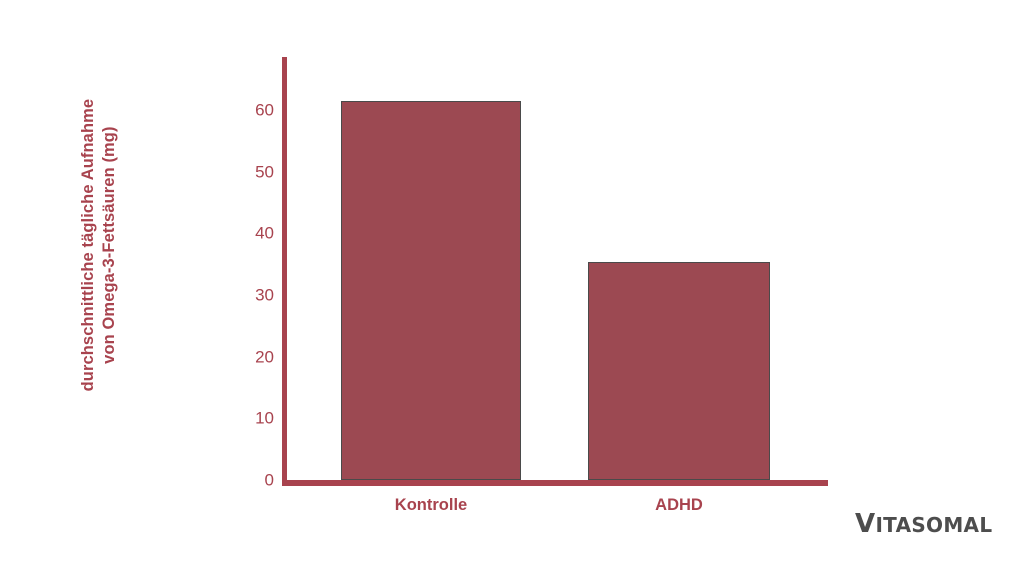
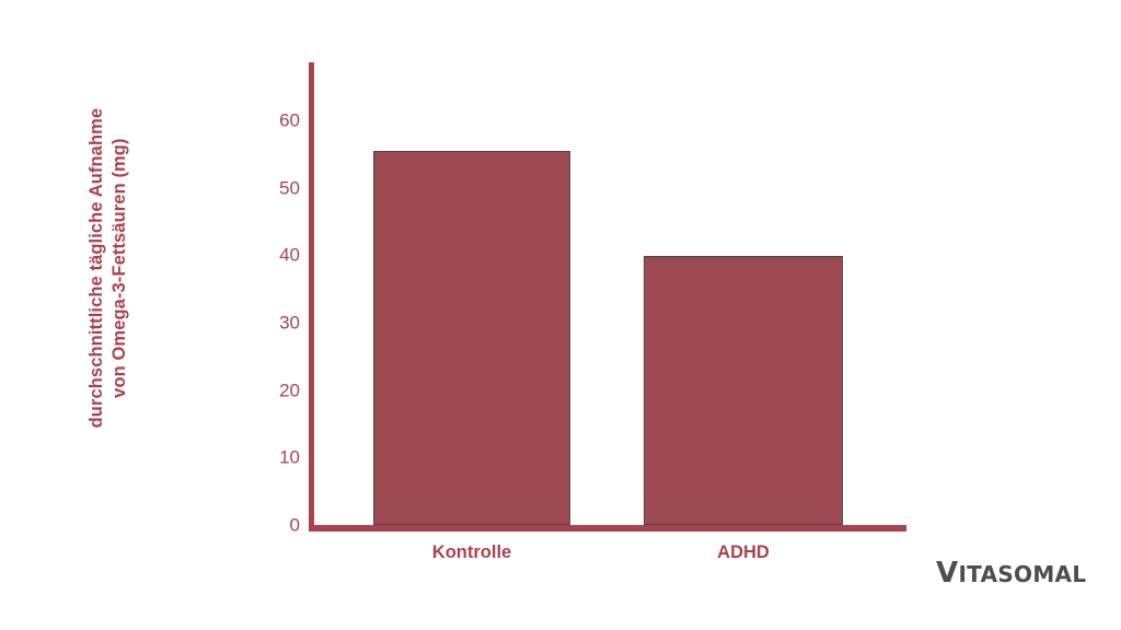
Kontrolle: 61 -> 55
ADHD: 35 -> 40
